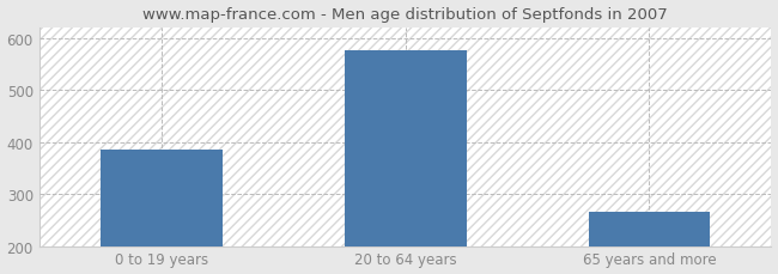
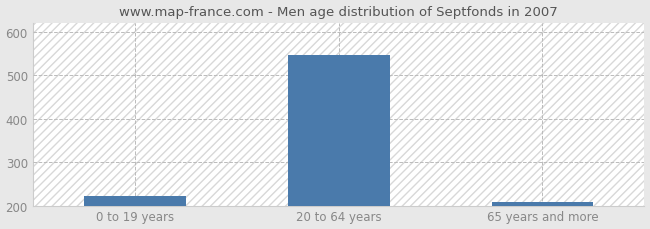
0 to 19 years: 385 -> 222
20 to 64 years: 575 -> 547
65 years and more: 265 -> 208
